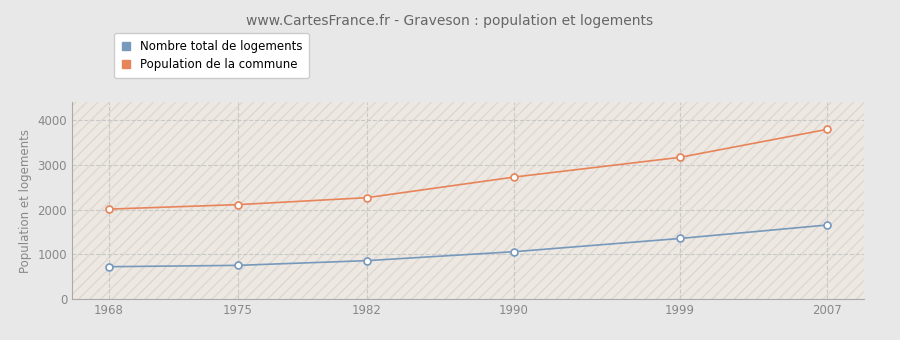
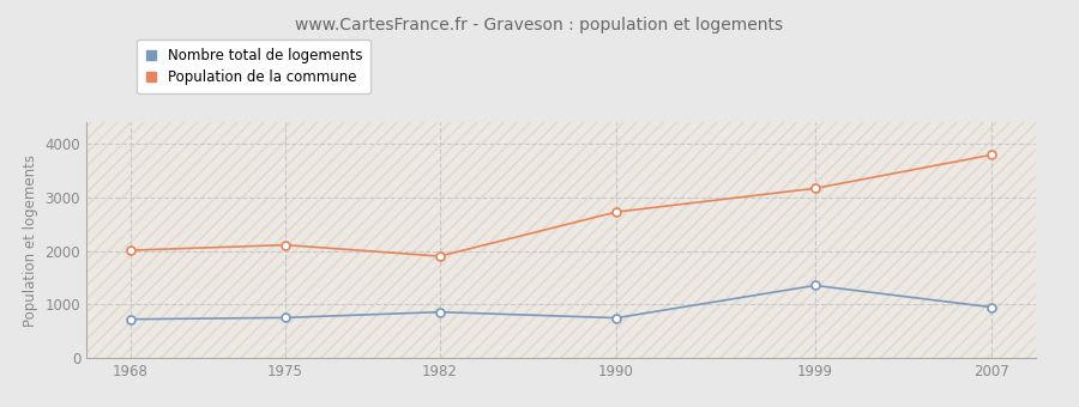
Population de la commune/1982: 2260 -> 1900
Nombre total de logements/1990: 1060 -> 750
Nombre total de logements/2007: 1660 -> 950
